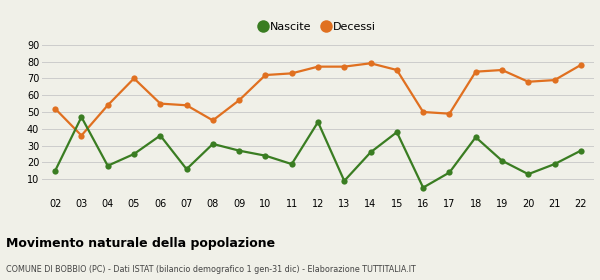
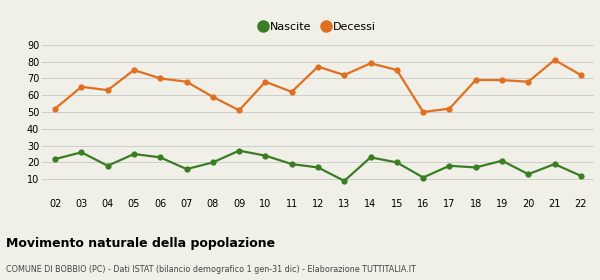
Nascite/02: 15 -> 22
Nascite/03: 47 -> 26
Decessi/03: 36 -> 65
Decessi/04: 54 -> 63
Decessi/05: 70 -> 75
Nascite/06: 36 -> 23
Decessi/06: 55 -> 70
Decessi/07: 54 -> 68
Nascite/08: 31 -> 20
Decessi/08: 45 -> 59
Decessi/09: 57 -> 51
Decessi/10: 72 -> 68
Decessi/11: 73 -> 62
Nascite/12: 44 -> 17
Decessi/13: 77 -> 72
Nascite/14: 26 -> 23
Nascite/15: 38 -> 20
Nascite/16: 5 -> 11
Nascite/17: 14 -> 18
Decessi/17: 49 -> 52
Nascite/18: 35 -> 17
Decessi/18: 74 -> 69
Decessi/19: 75 -> 69
Decessi/21: 69 -> 81
Nascite/22: 27 -> 12
Decessi/22: 78 -> 72
